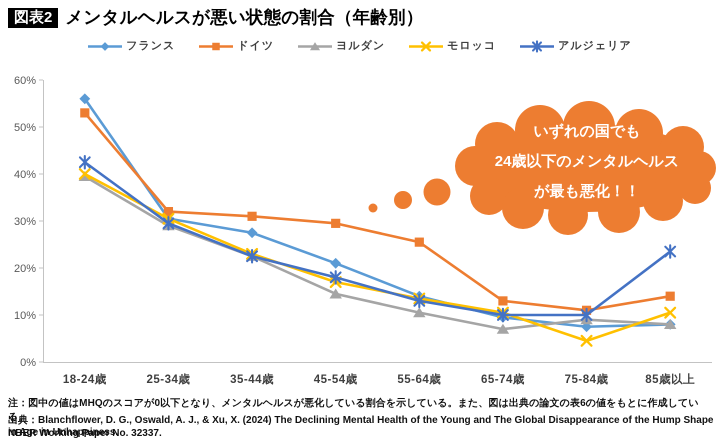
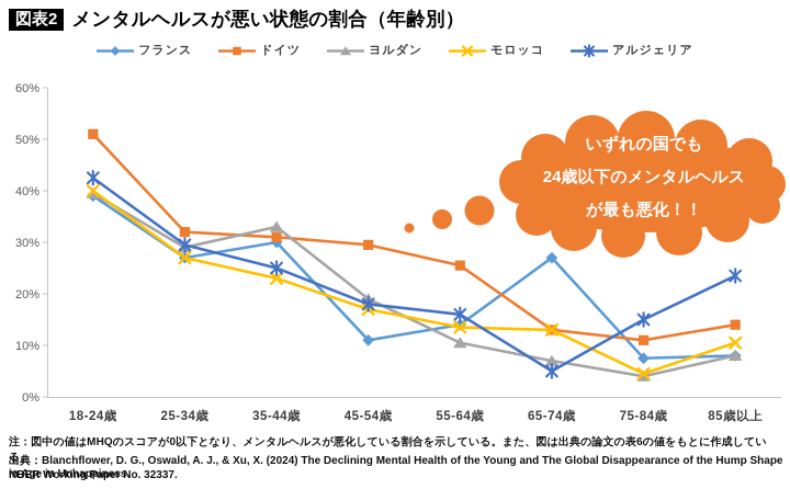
フランス/18-24歳: 56% -> 39%
ドイツ/18-24歳: 53% -> 51%
フランス/25-34歳: 30% -> 27%
モロッコ/25-34歳: 30% -> 27%
フランス/35-44歳: 28% -> 30%
ヨルダン/35-44歳: 22% -> 33%
アルジェリア/35-44歳: 22% -> 25%
フランス/45-54歳: 21% -> 11%
ヨルダン/45-54歳: 14% -> 19%
アルジェリア/55-64歳: 13% -> 16%
フランス/65-74歳: 10% -> 27%
モロッコ/65-74歳: 10% -> 13%
アルジェリア/65-74歳: 10% -> 5%
ヨルダン/75-84歳: 9% -> 4%
アルジェリア/75-84歳: 10% -> 15%
